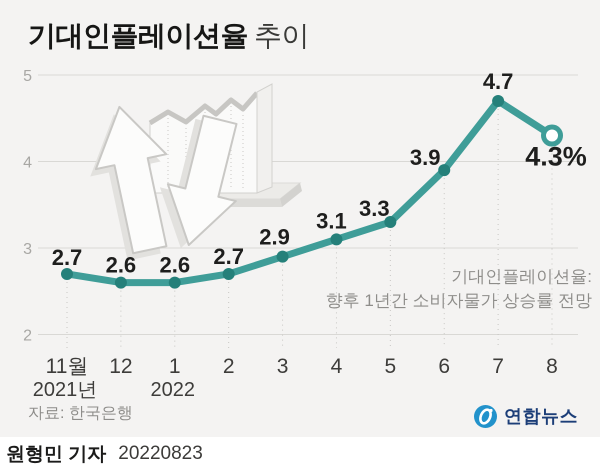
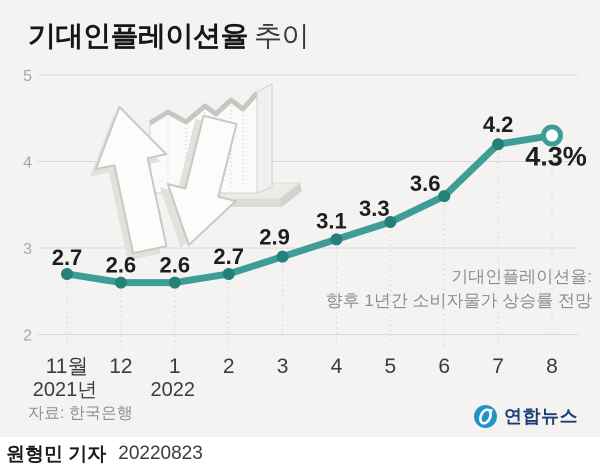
6: 3.9 -> 3.6
7: 4.7 -> 4.2
